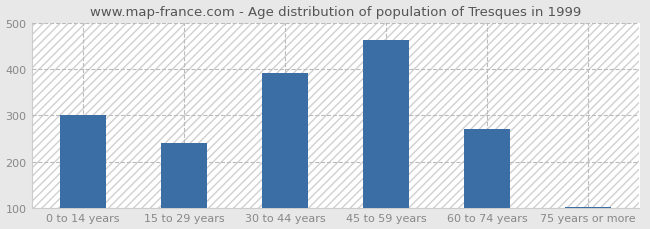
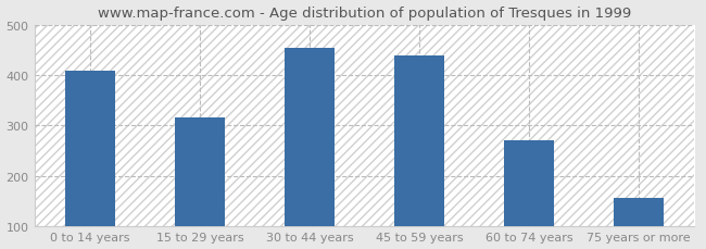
0 to 14 years: 301 -> 410
15 to 29 years: 240 -> 315
30 to 44 years: 392 -> 455
45 to 59 years: 463 -> 440
75 years or more: 103 -> 155
